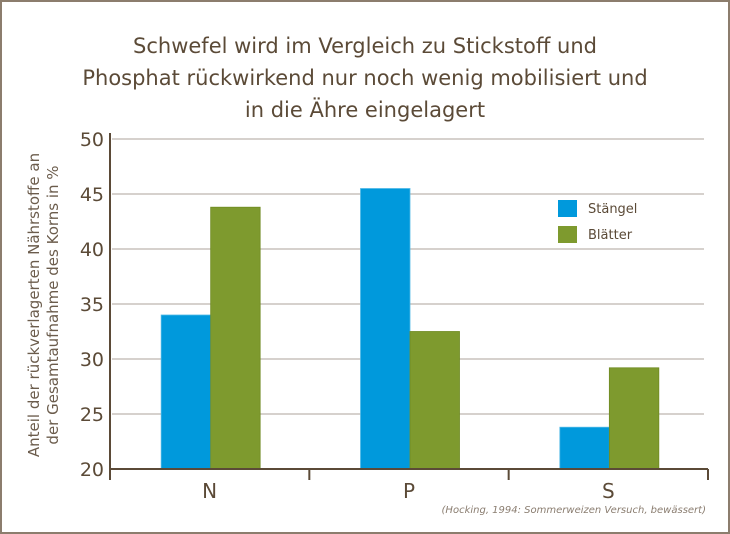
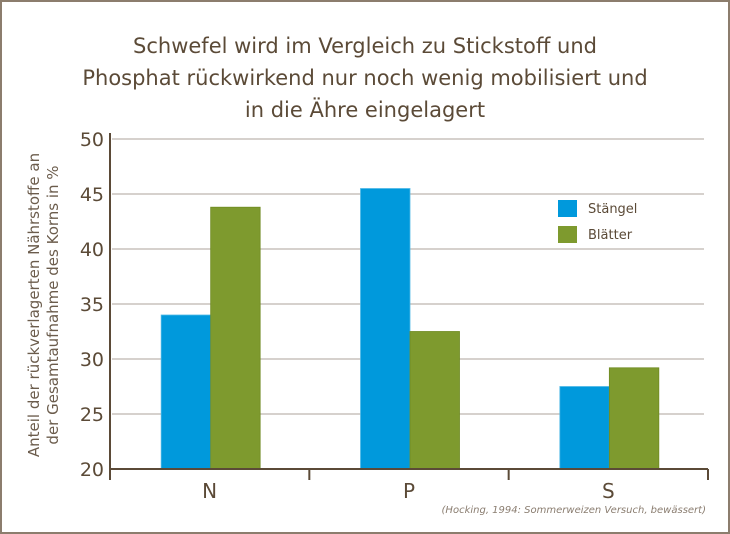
Stängel/S: 23.8 -> 27.5
